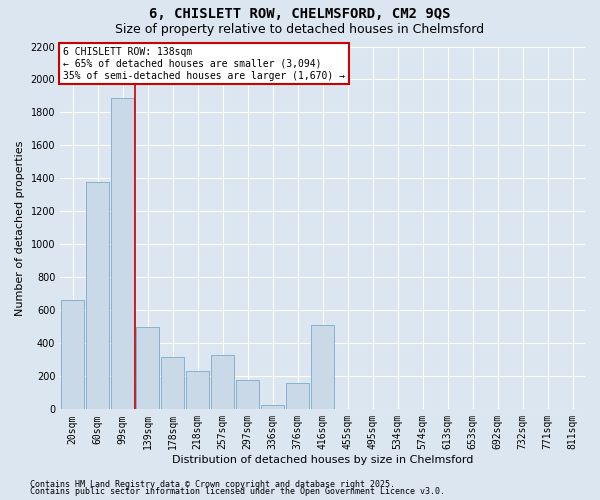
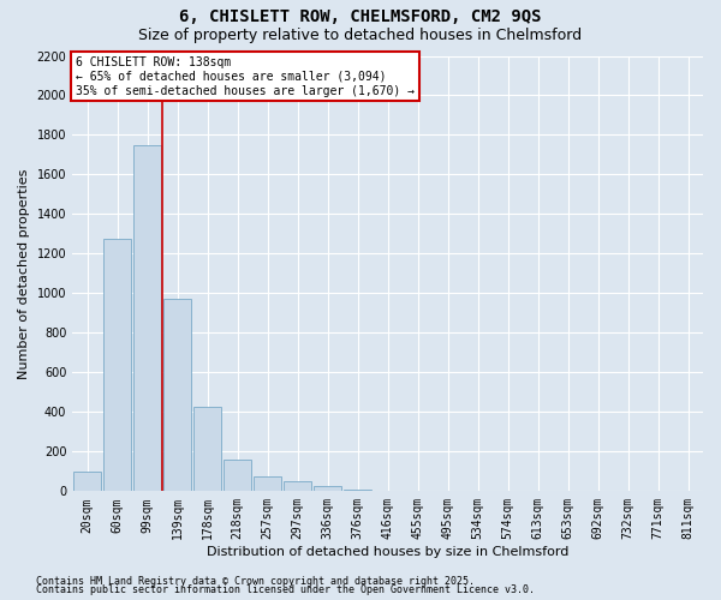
20sqm: 660 -> 100
60sqm: 1380 -> 1280
99sqm: 1890 -> 1750
139sqm: 500 -> 980
178sqm: 320 -> 420
218sqm: 230 -> 160
257sqm: 330 -> 80
297sqm: 180 -> 50
376sqm: 160 -> 10
416sqm: 510 -> 0
